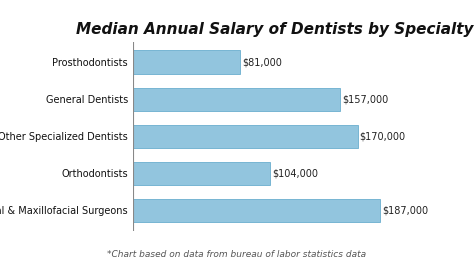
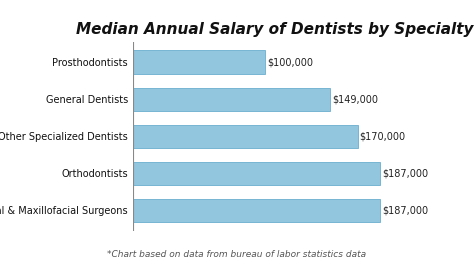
Prosthodontists: $81,000 -> $100,000
General Dentists: $157,000 -> $149,000
Orthodontists: $104,000 -> $187,000
